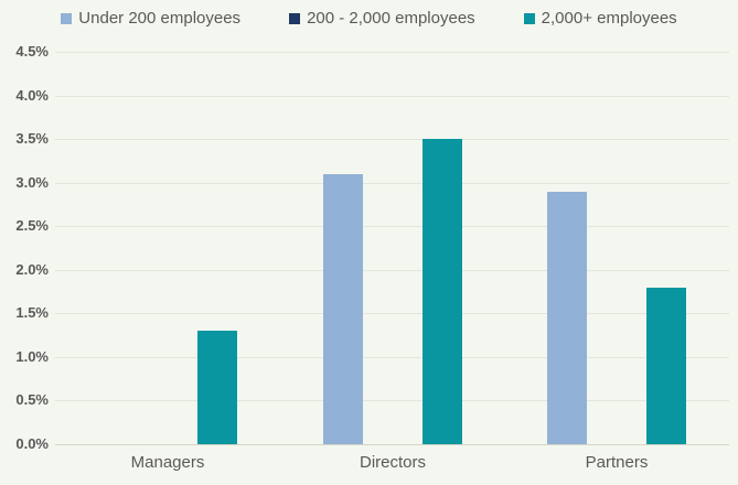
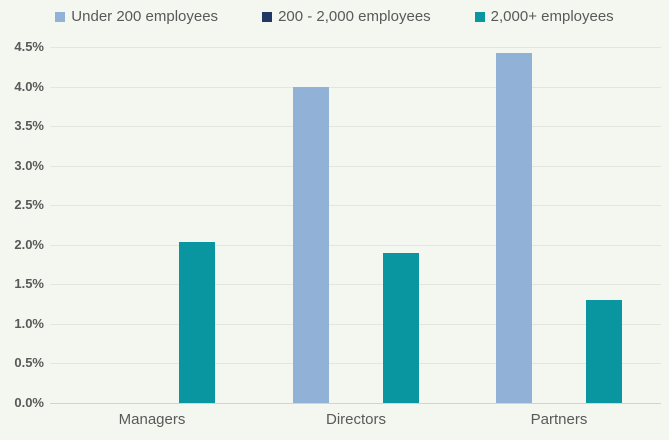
2,000+ employees/Managers: 1.3% -> 2.0%
Under 200 employees/Directors: 3.1% -> 4.0%
2,000+ employees/Directors: 3.5% -> 1.9%
Under 200 employees/Partners: 2.9% -> 4.4%
2,000+ employees/Partners: 1.8% -> 1.3%
